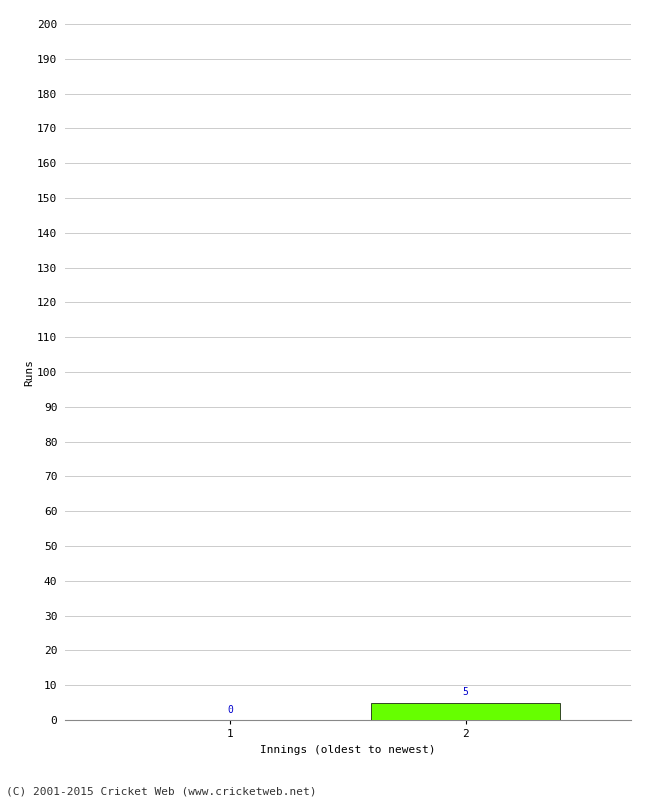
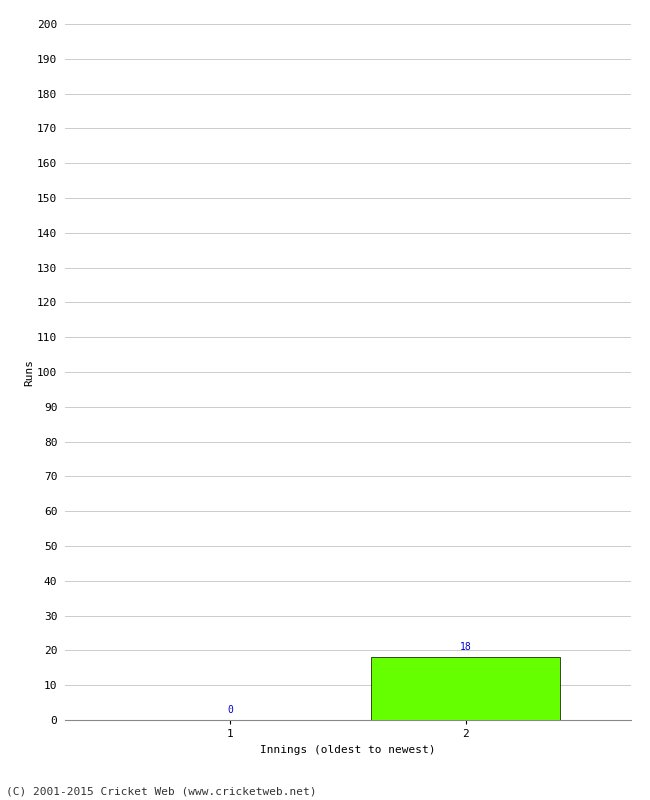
2: 5 -> 18
